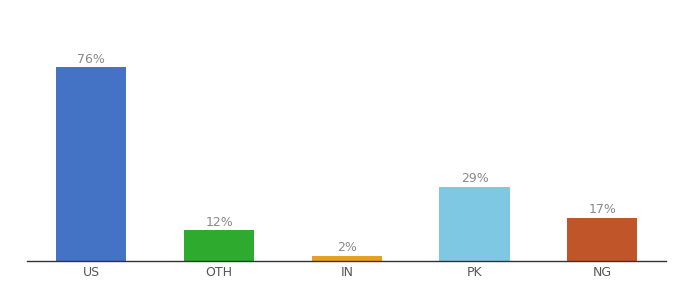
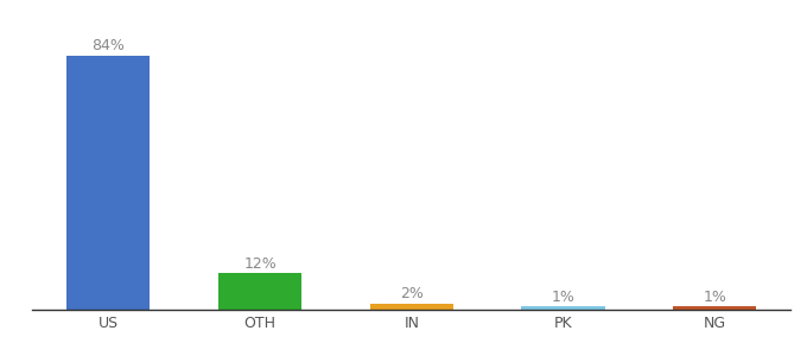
US: 76% -> 84%
PK: 29% -> 1%
NG: 17% -> 1%
